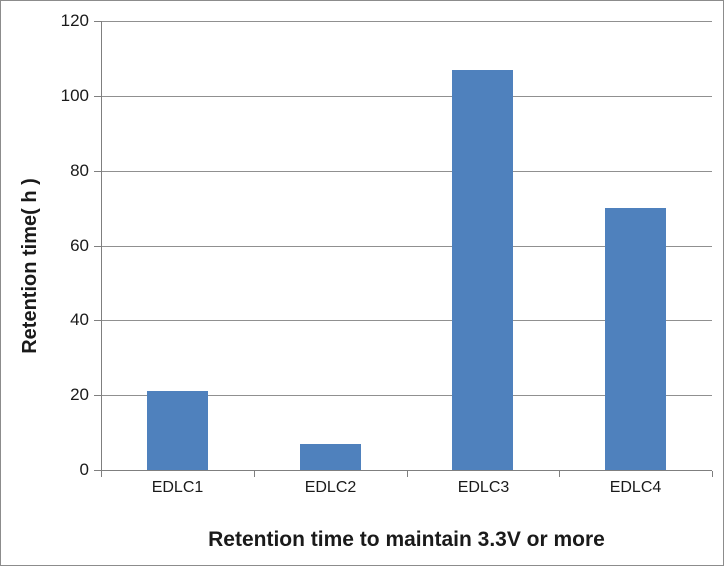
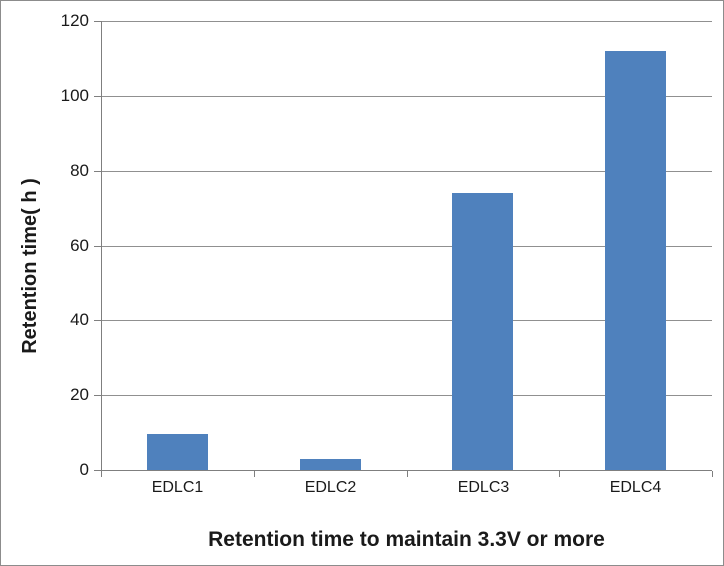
EDLC1: 21 -> 10
EDLC2: 7 -> 3
EDLC3: 107 -> 74
EDLC4: 70 -> 112
